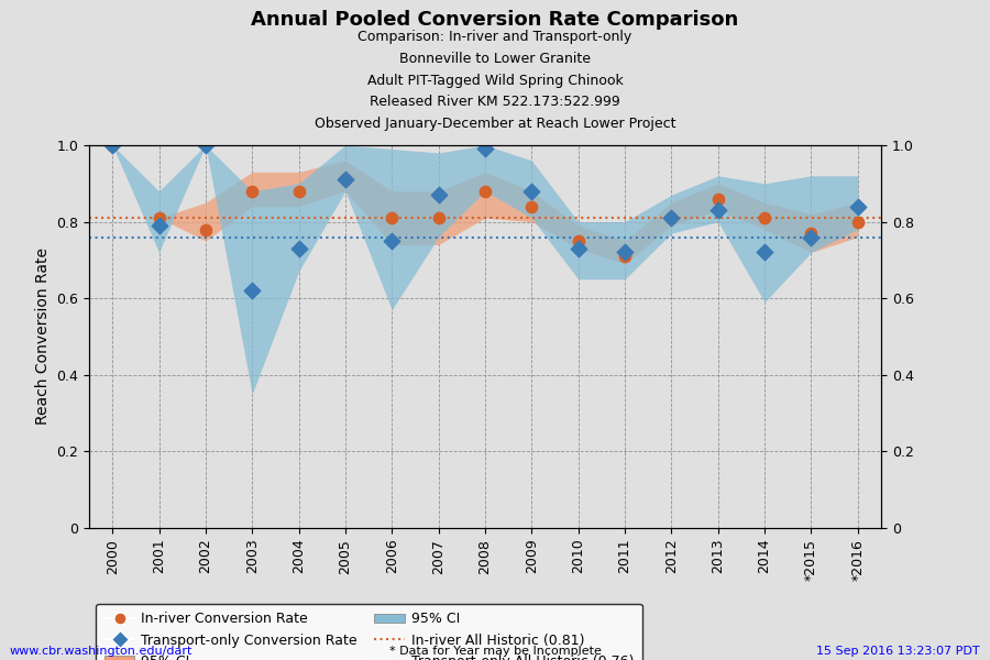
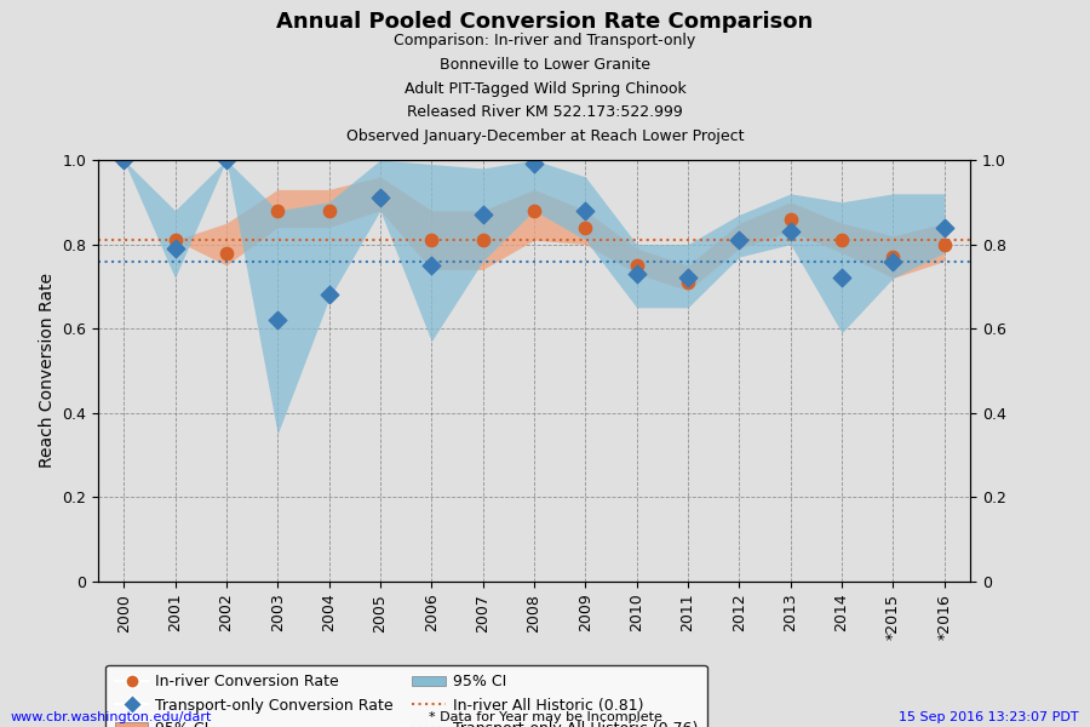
Transport-only Conversion Rate/2004: 0.73 -> 0.68
